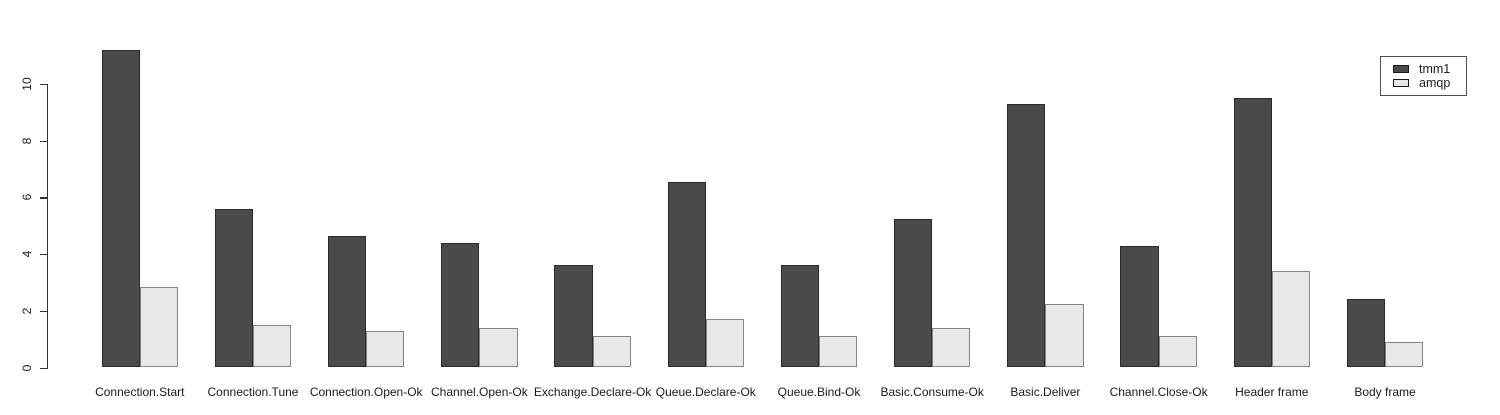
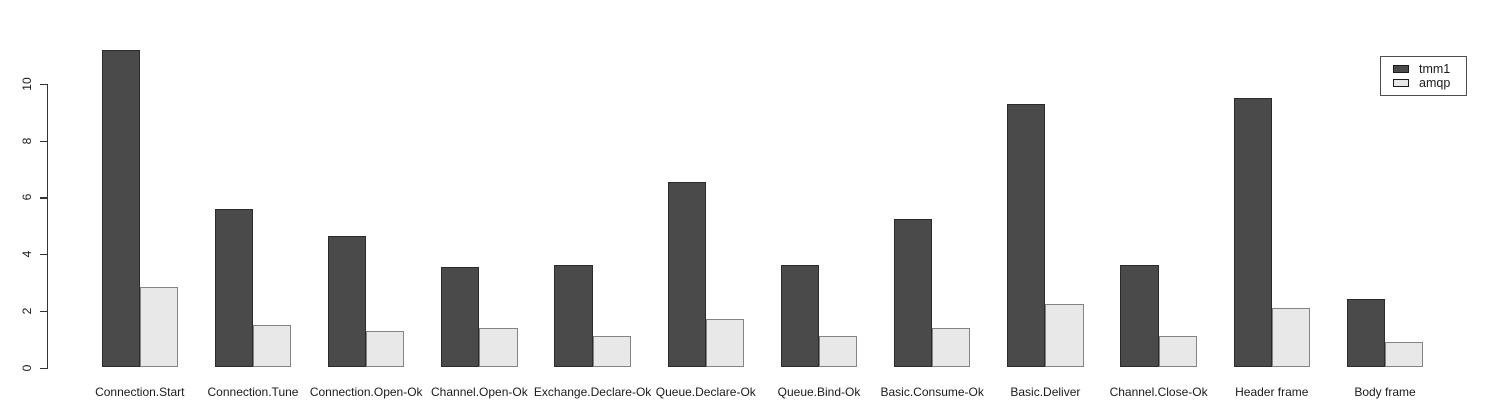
tmm1/Channel.Open-Ok: 4.4 -> 3.5
tmm1/Channel.Close-Ok: 4.3 -> 3.6
amqp/Header frame: 3.4 -> 2.1
